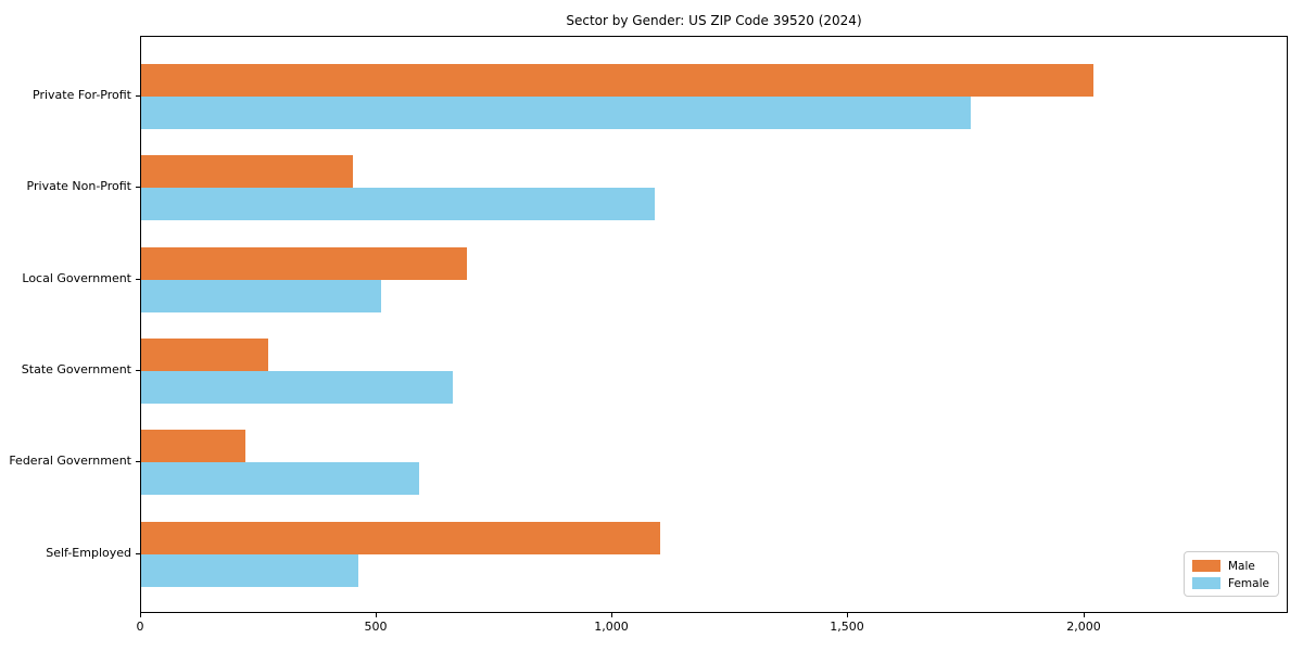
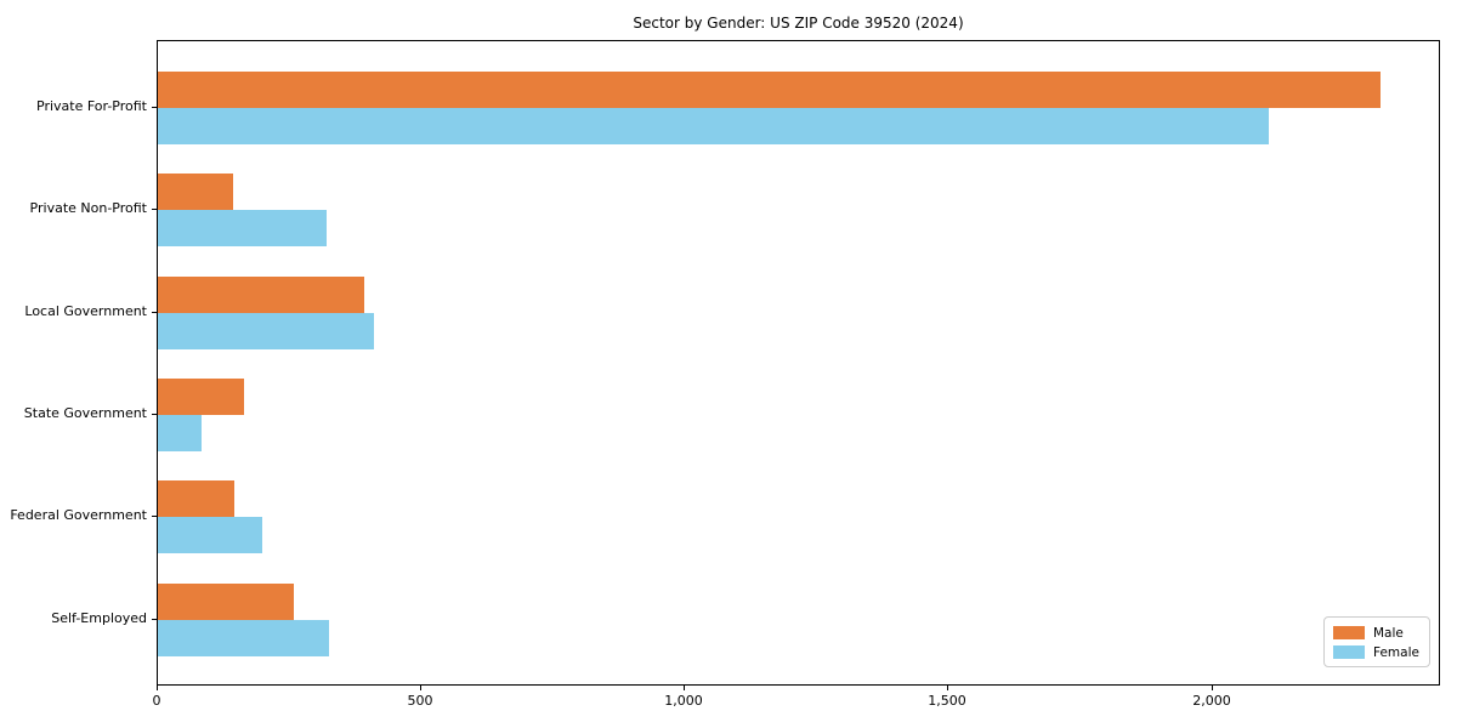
Male/Private For-Profit: 2020 -> 2320
Female/Private For-Profit: 1760 -> 2110
Male/Private Non-Profit: 450 -> 140
Female/Private Non-Profit: 1090 -> 320
Male/Local Government: 690 -> 390
Female/Local Government: 510 -> 410
Male/State Government: 270 -> 160
Female/State Government: 660 -> 80
Male/Federal Government: 220 -> 150
Female/Federal Government: 590 -> 200
Male/Self-Employed: 1100 -> 260
Female/Self-Employed: 460 -> 320
